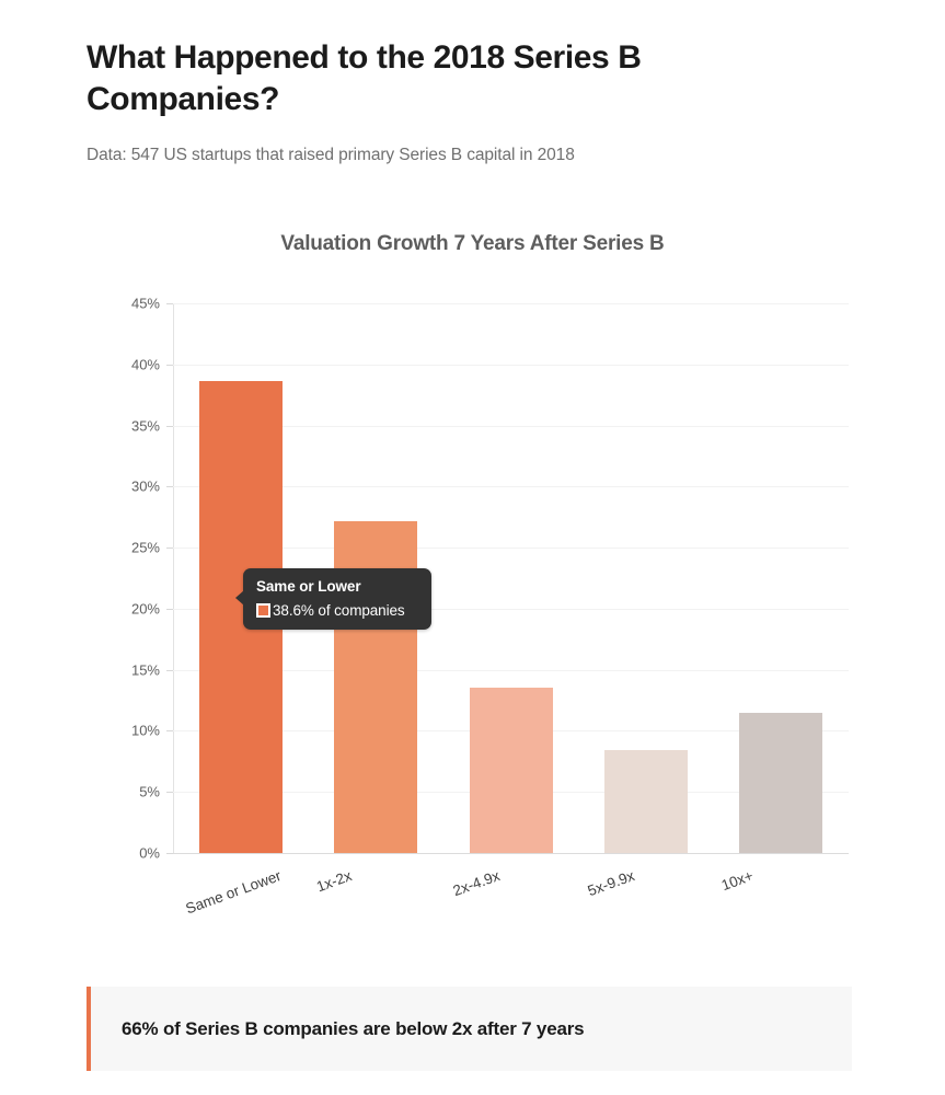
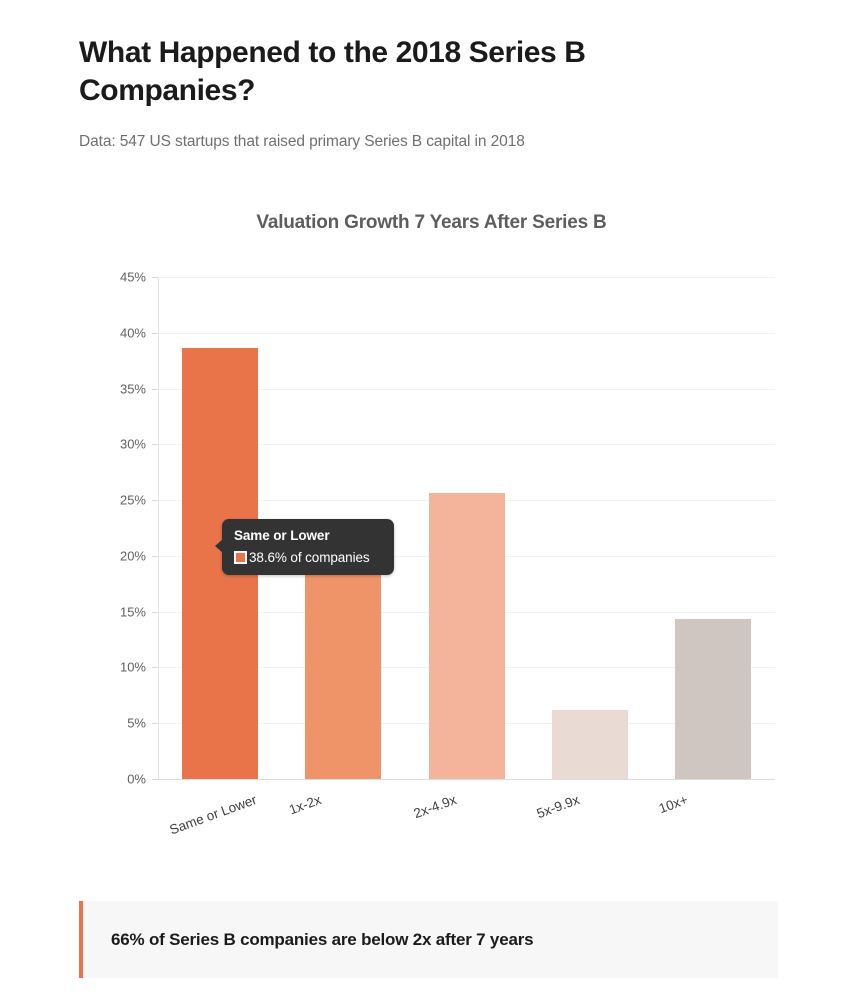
1x-2x: 27.2% -> 20.2%
2x-4.9x: 13.5% -> 25.6%
5x-9.9x: 8.4% -> 6.2%
10x+: 11.5% -> 14.3%
